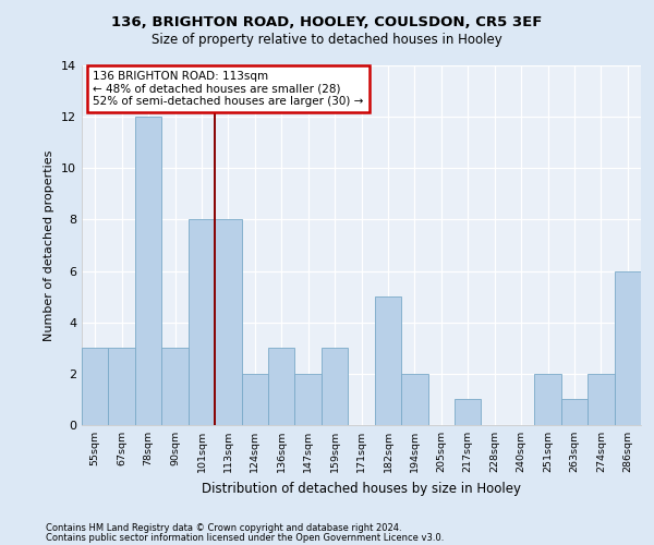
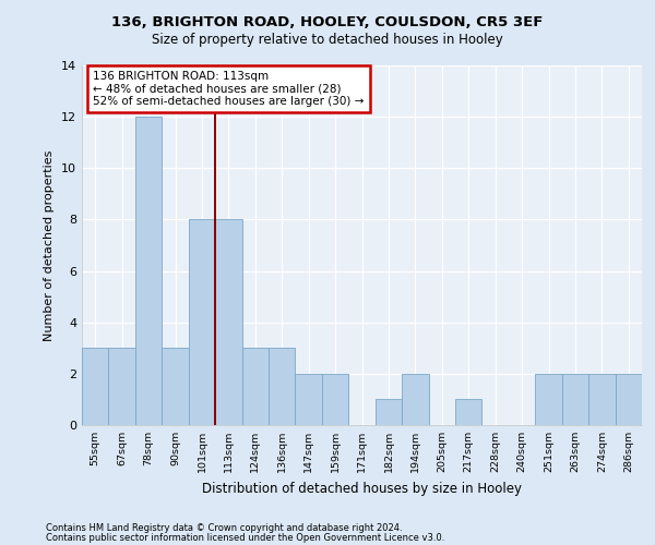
124sqm: 2 -> 3
159sqm: 3 -> 2
182sqm: 5 -> 1
263sqm: 1 -> 2
286sqm: 6 -> 2
